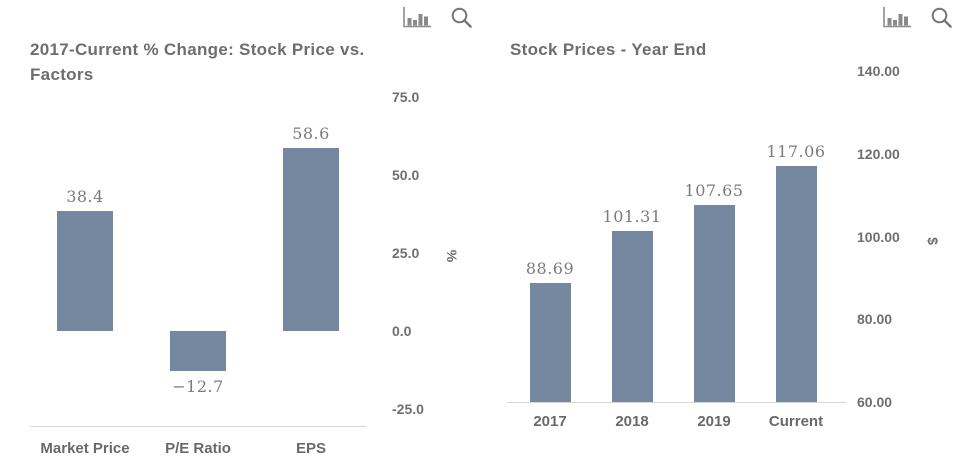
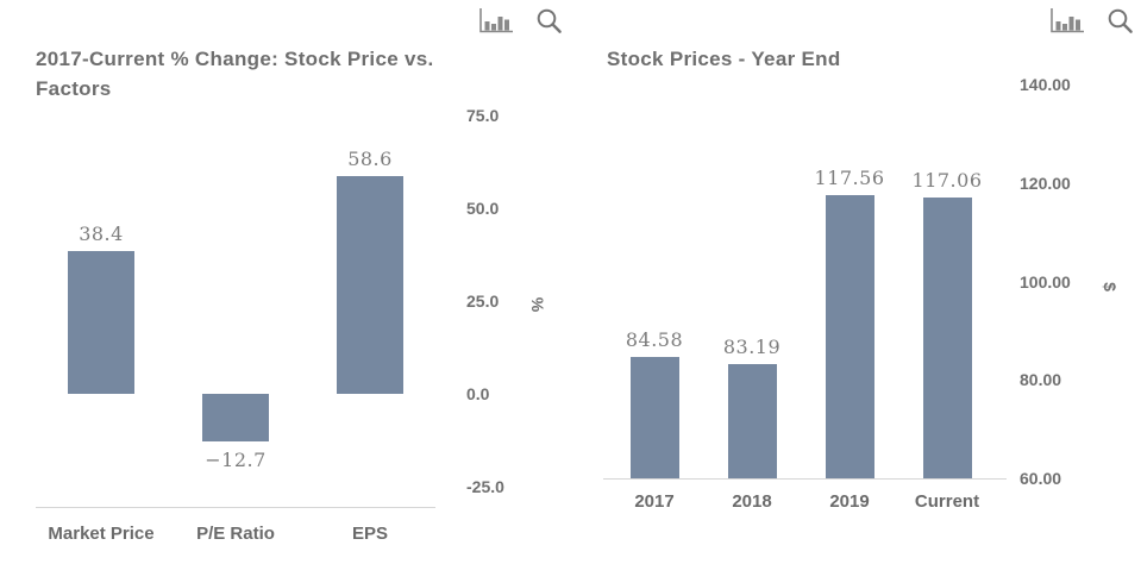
Stock Prices - Year End/2017: 88.69 -> 84.58
Stock Prices - Year End/2018: 101.31 -> 83.19
Stock Prices - Year End/2019: 107.65 -> 117.56
